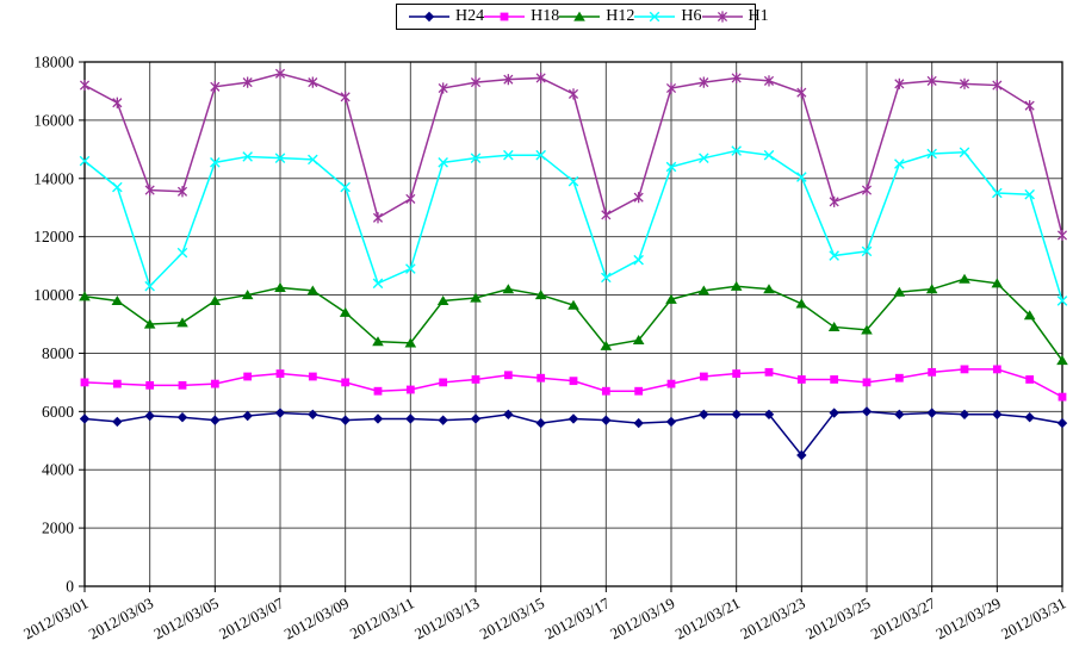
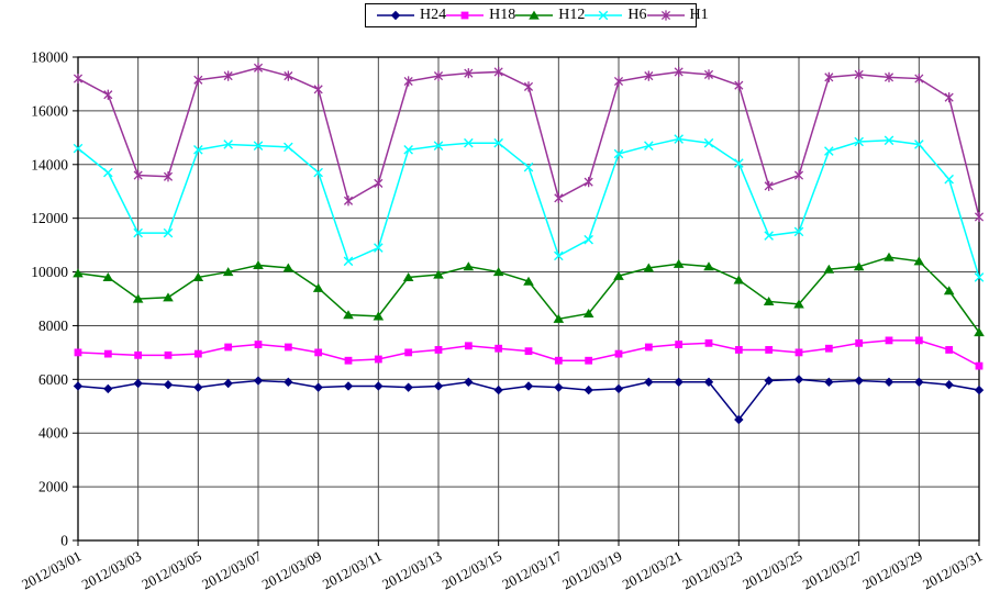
H6/2012/03/03: 10300 -> 11400
H6/2012/03/29: 13500 -> 14800
